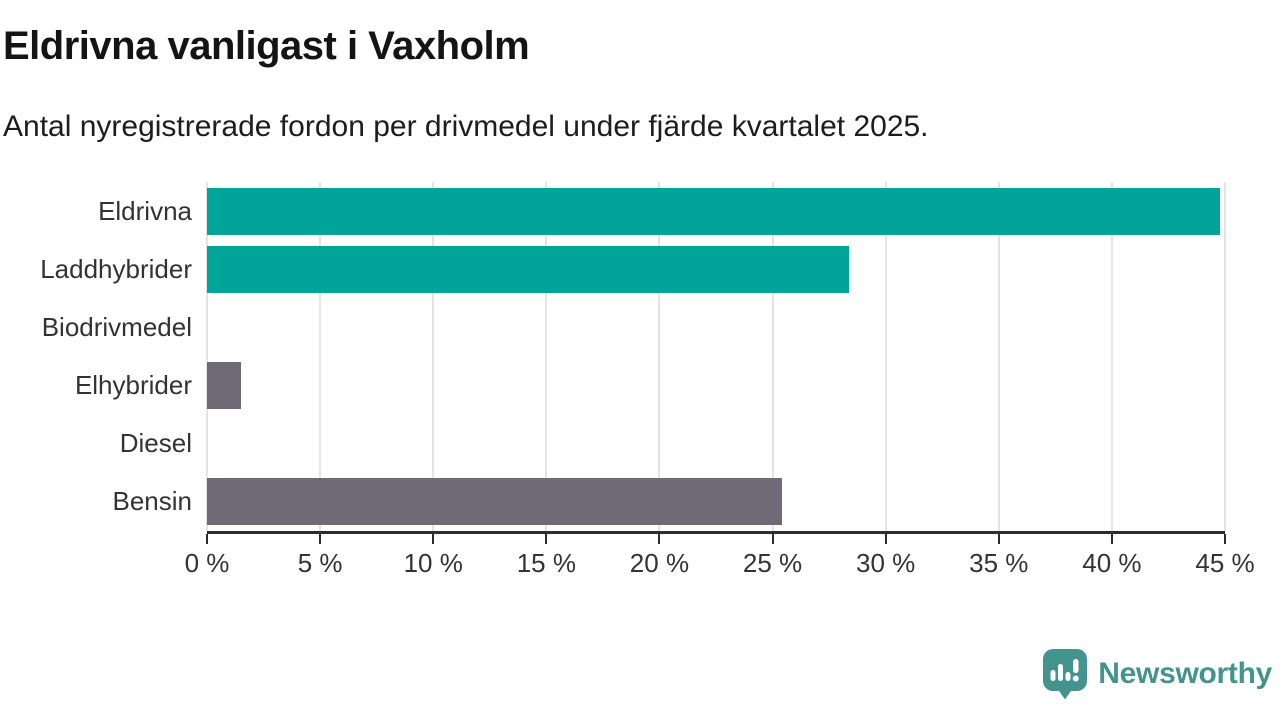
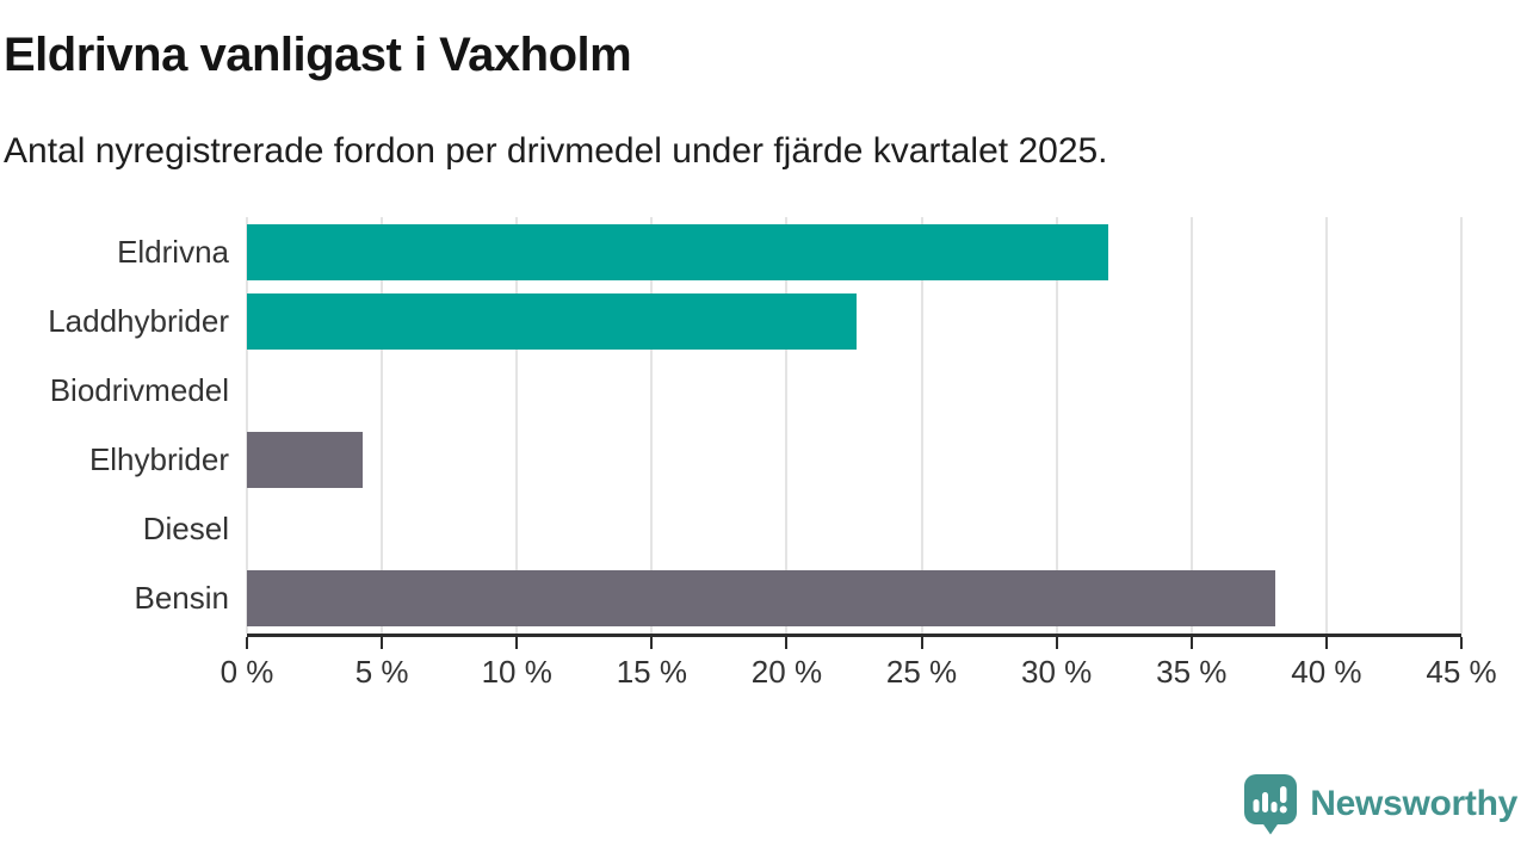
Eldrivna: 44.8% -> 31.9%
Laddhybrider: 28.4% -> 22.6%
Elhybrider: 1.5% -> 4.3%
Bensin: 25.4% -> 38.1%
